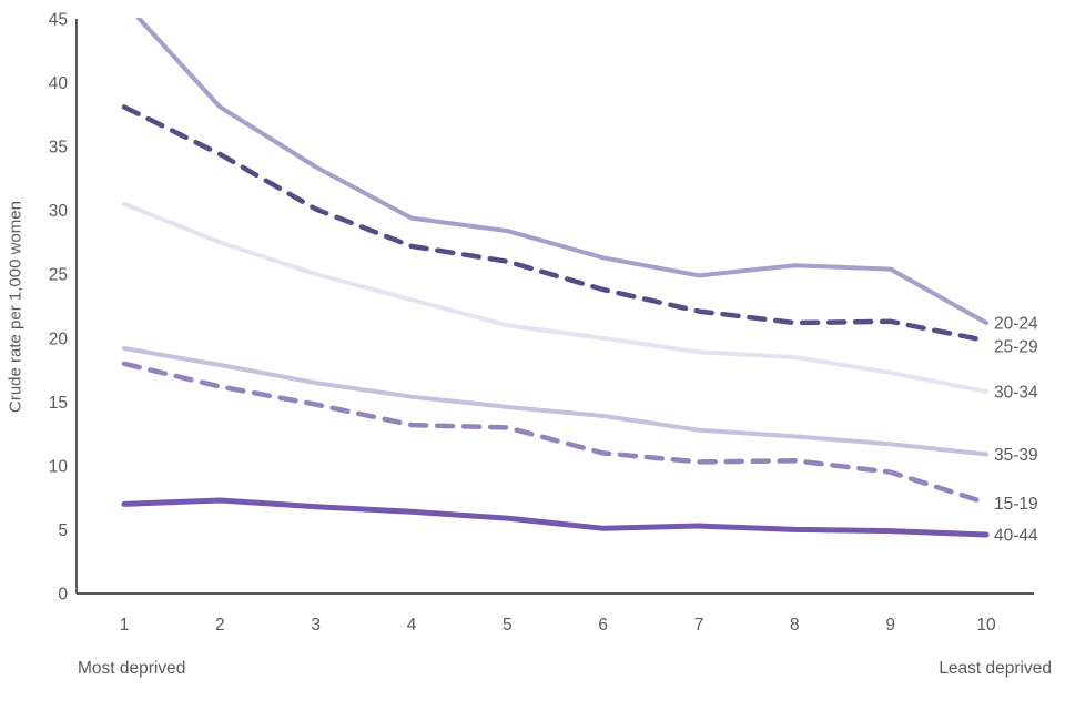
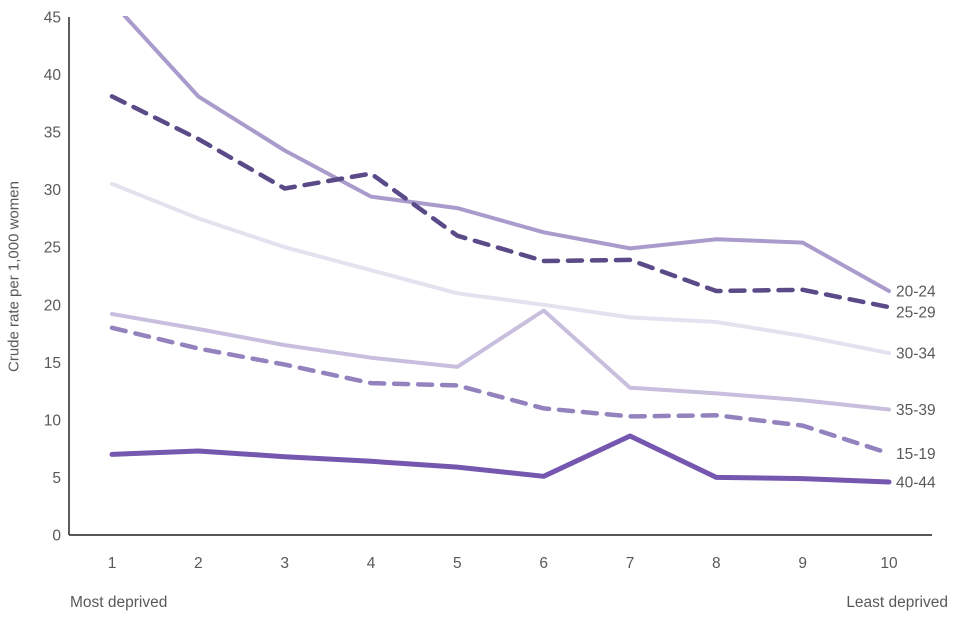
25-29/4: 27.2 -> 31.4
35-39/6: 13.9 -> 19.5
25-29/7: 22.1 -> 23.9
40-44/7: 5.3 -> 8.6
